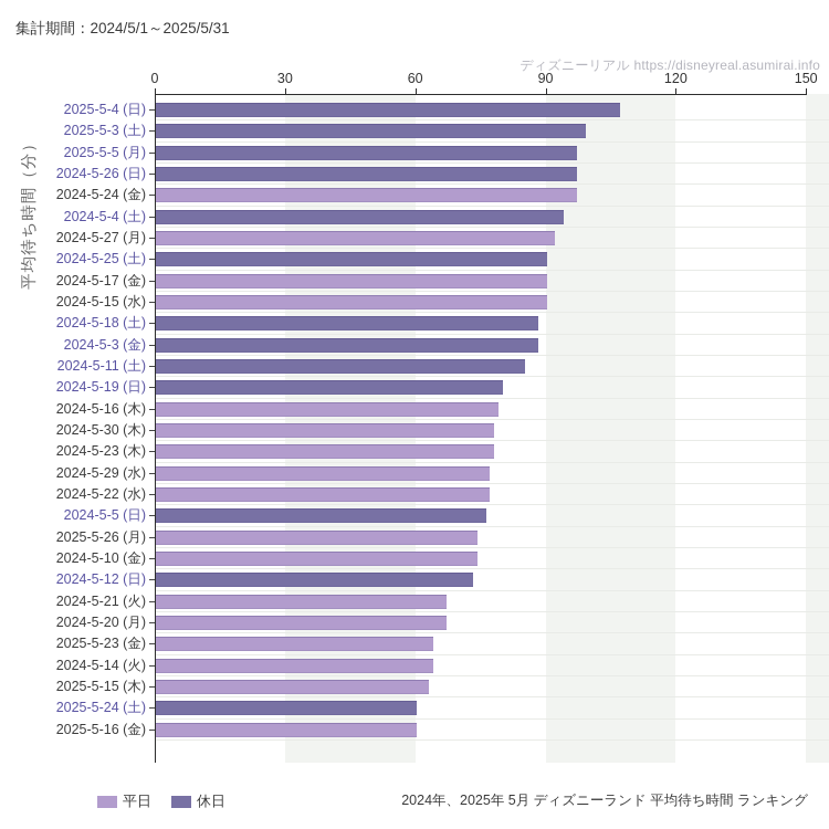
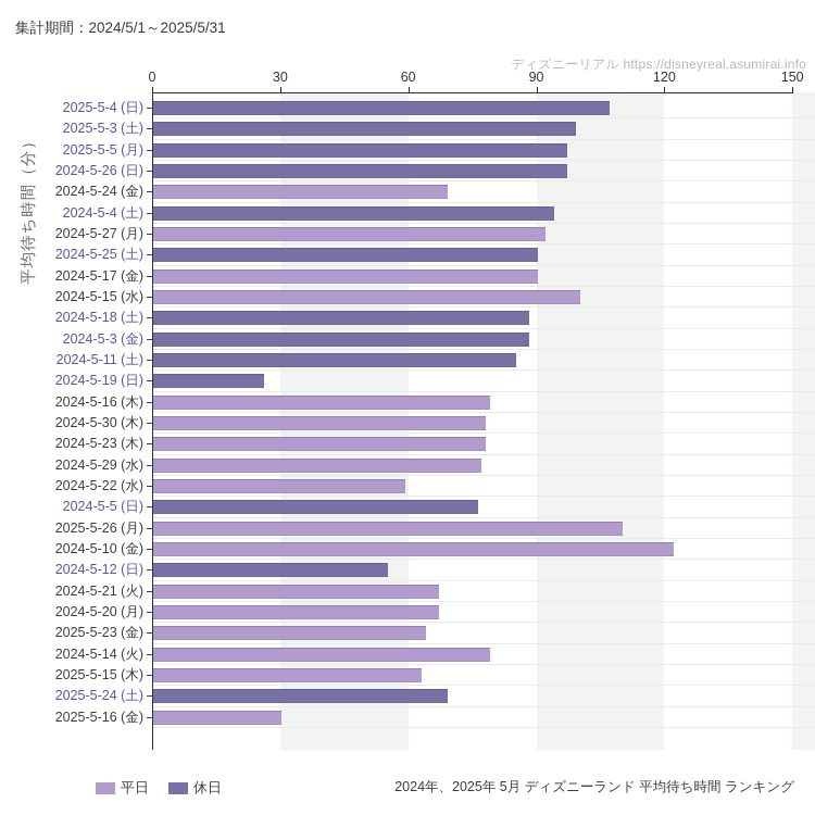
2024-5-24 (金): 97 -> 69
2024-5-15 (水): 90 -> 100
2024-5-19 (日): 80 -> 26
2024-5-22 (水): 77 -> 59
2025-5-26 (月): 74 -> 110
2024-5-10 (金): 74 -> 122
2024-5-12 (日): 73 -> 55
2024-5-14 (火): 64 -> 79
2025-5-24 (土): 60 -> 69
2025-5-16 (金): 60 -> 30
